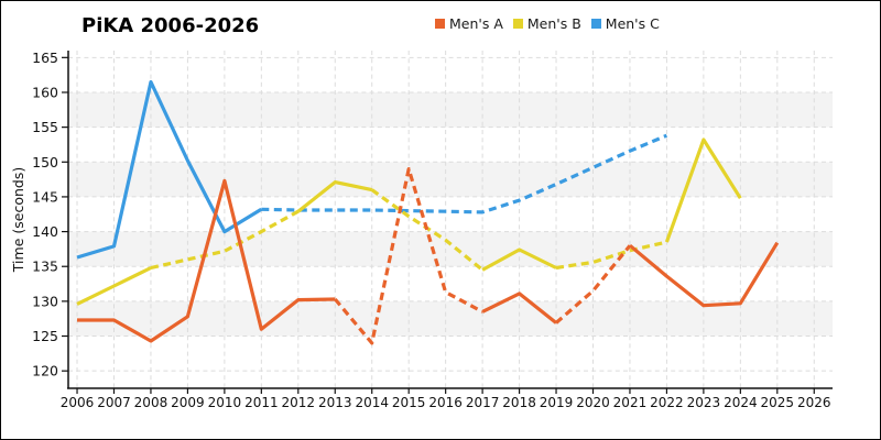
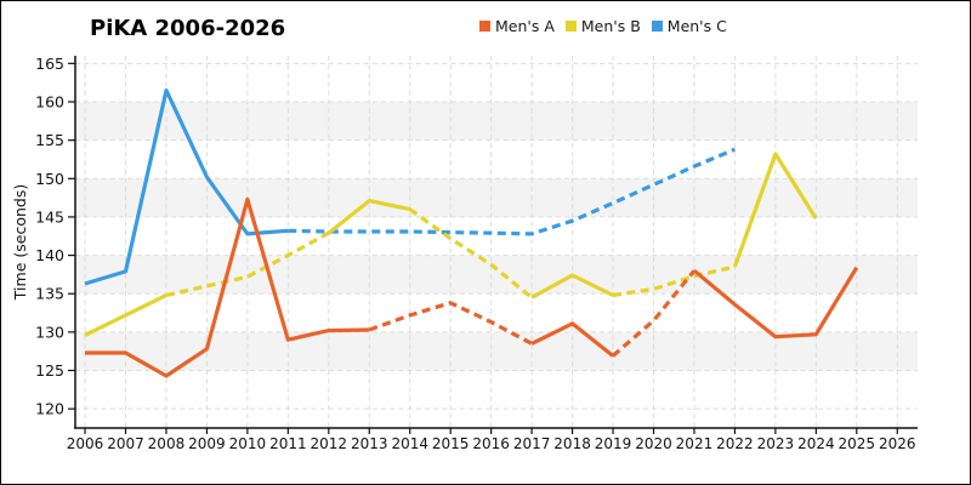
Men's C/2010: 140 -> 143
Men's A/2011: 126 -> 129
Men's A/2014: 124 -> 132
Men's A/2015: 149 -> 134
